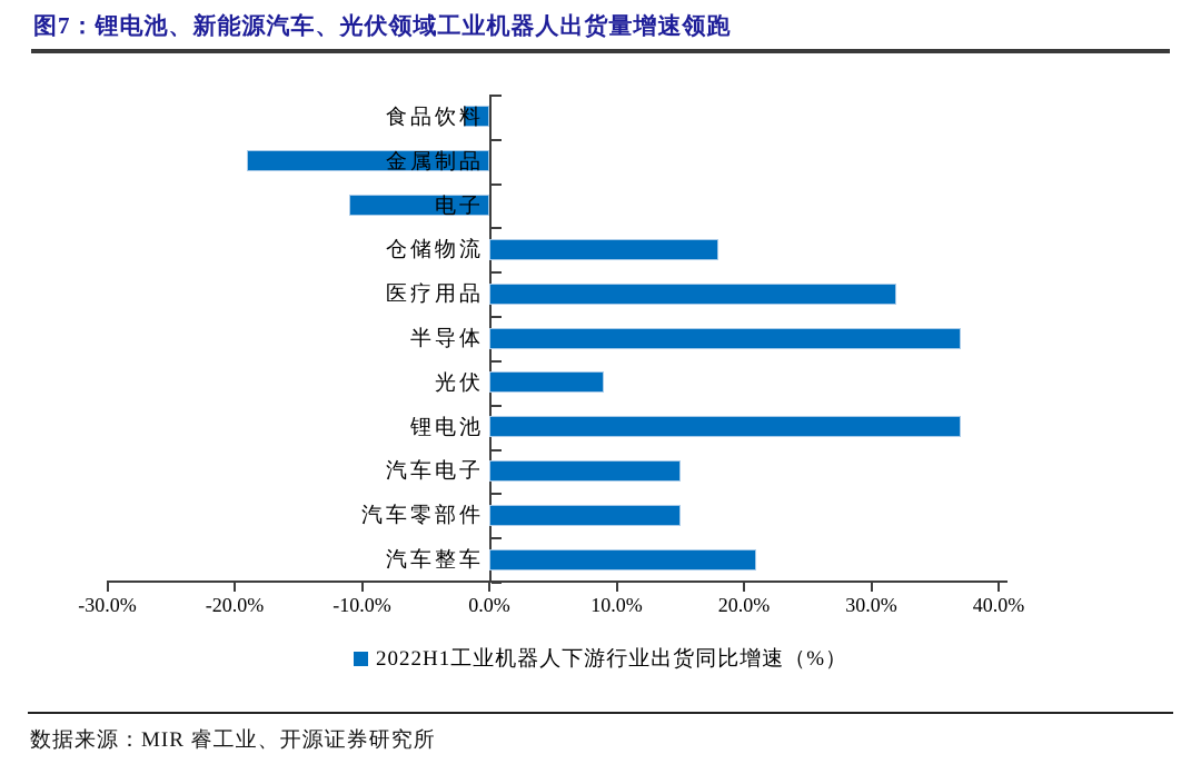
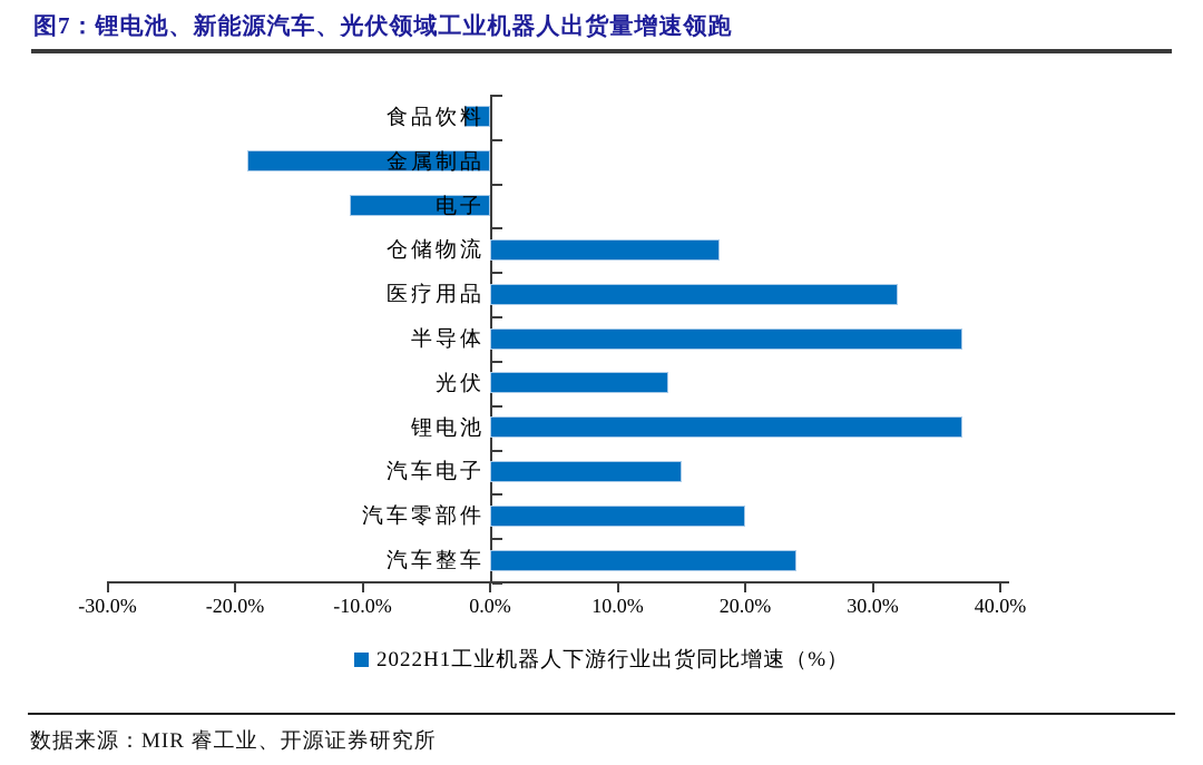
光伏: 9% -> 14%
汽车零部件: 15% -> 20%
汽车整车: 21% -> 24%
